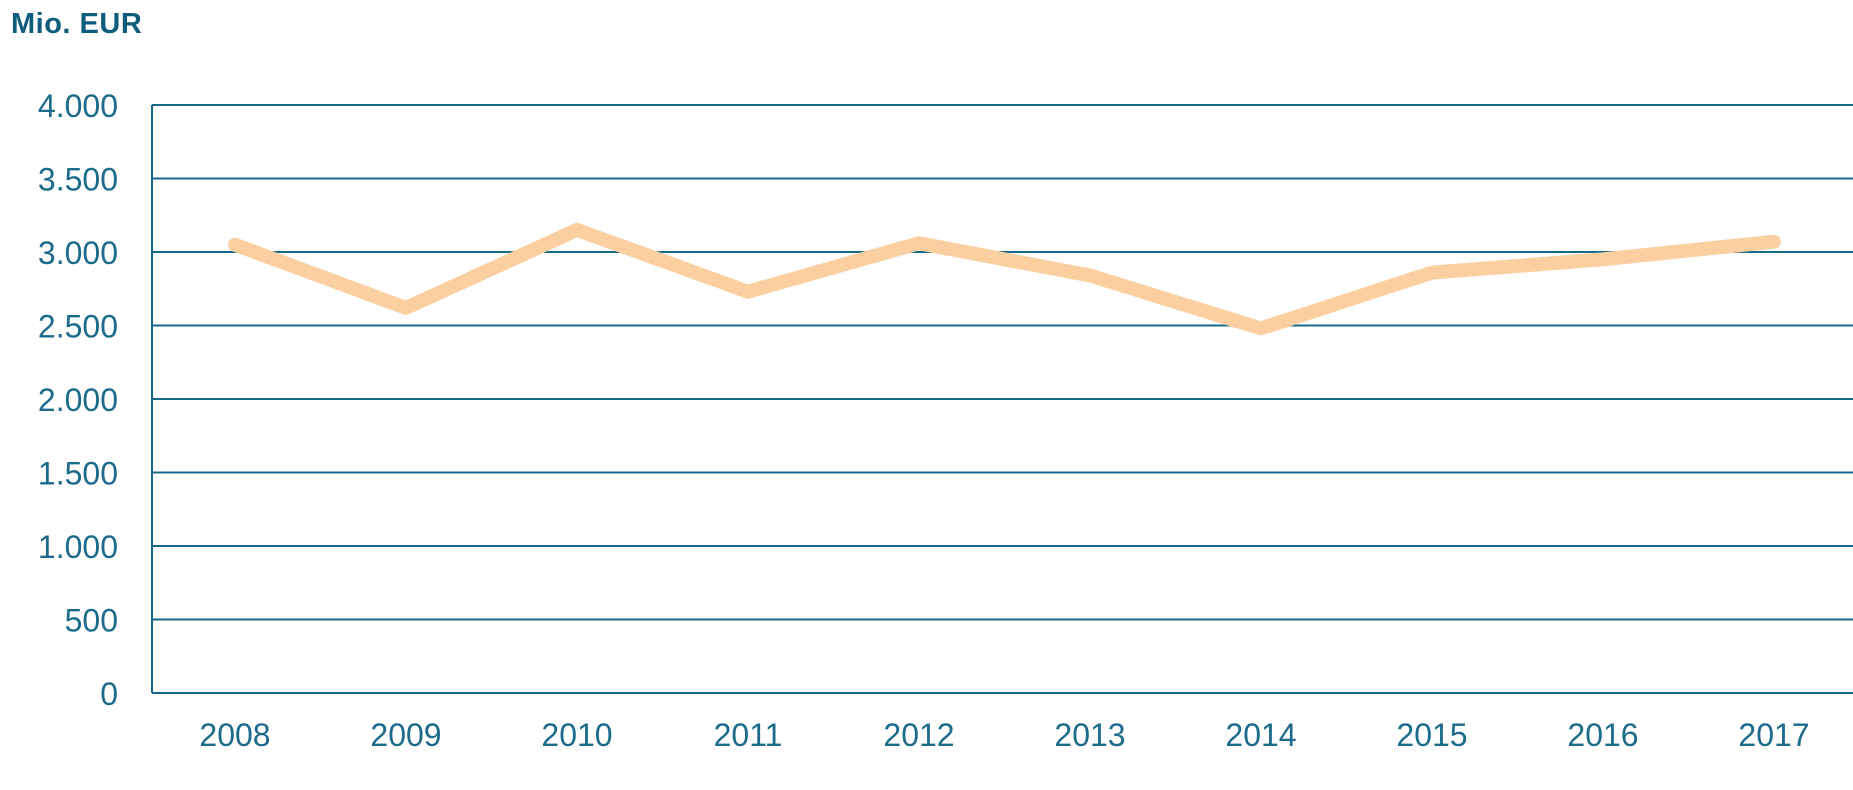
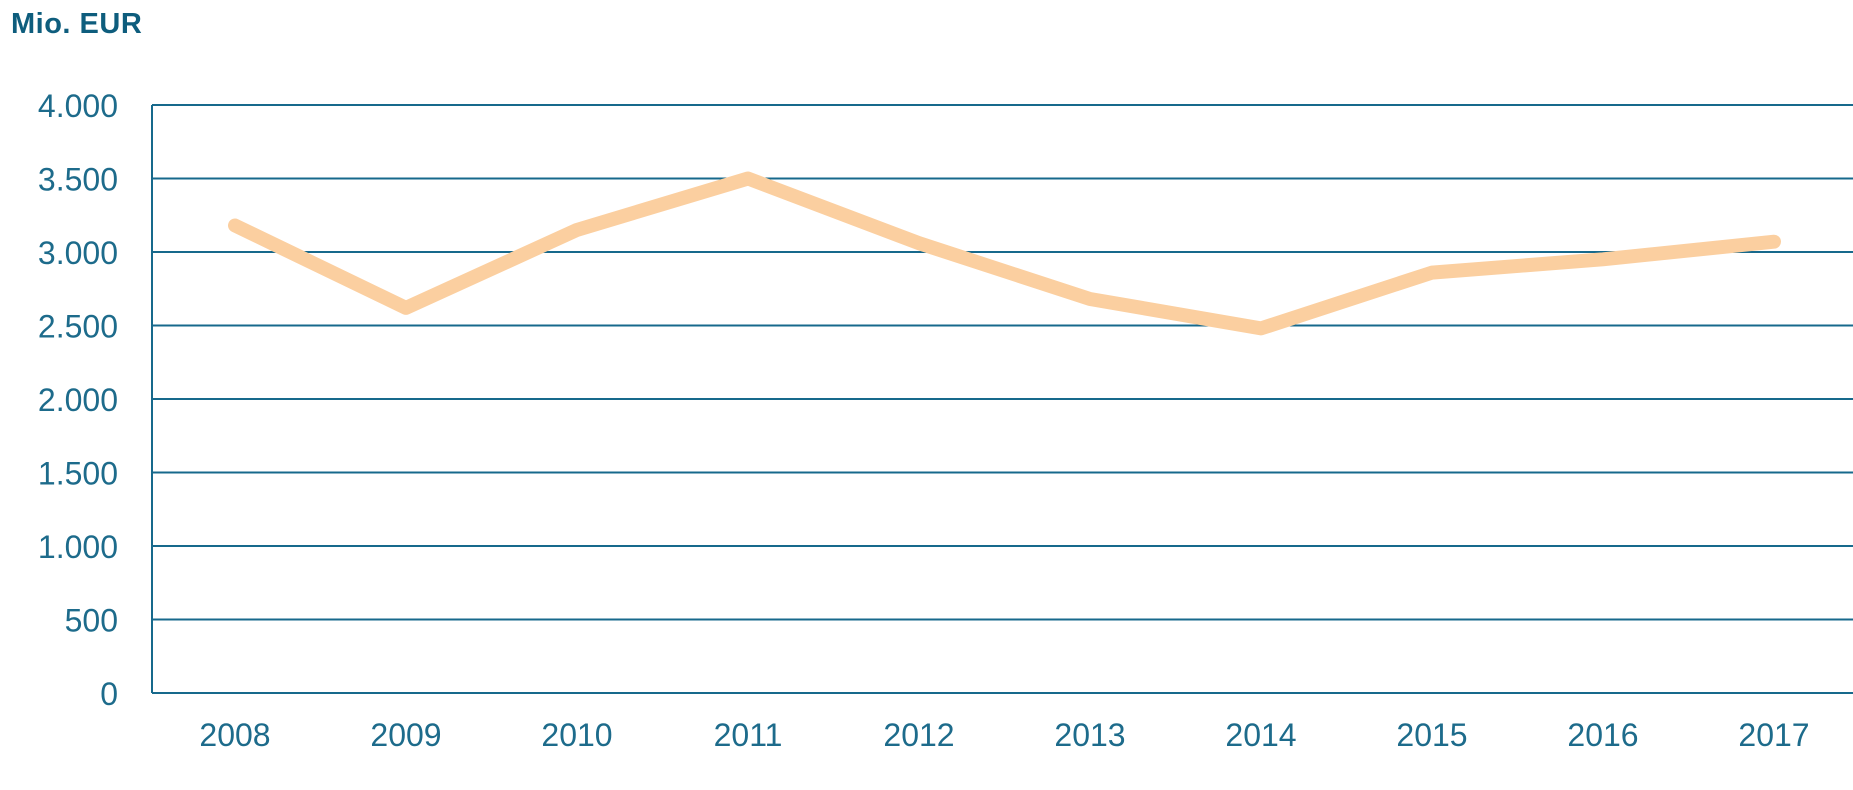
2008: 3050 -> 3180
2011: 2730 -> 3500
2013: 2840 -> 2680
